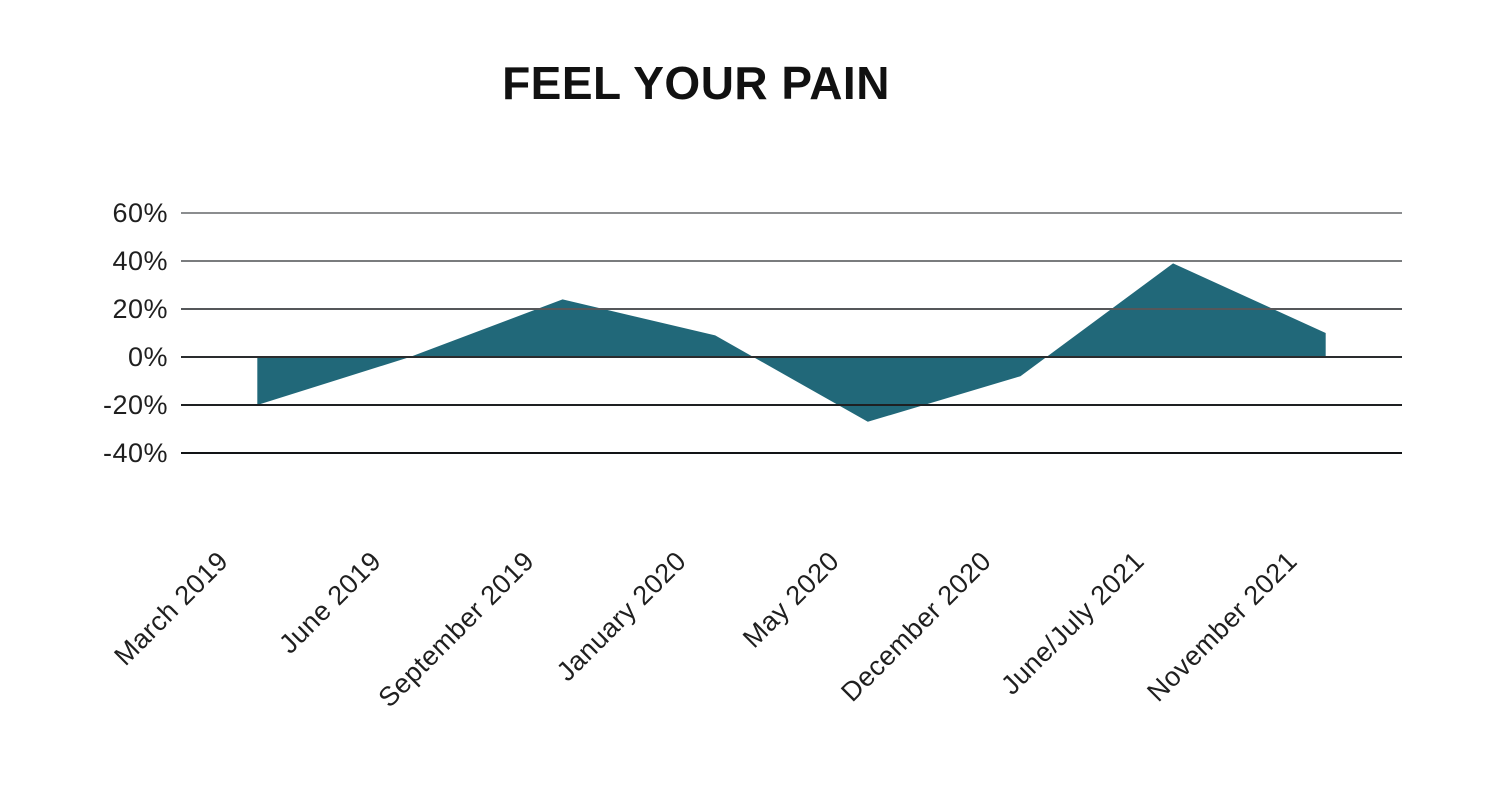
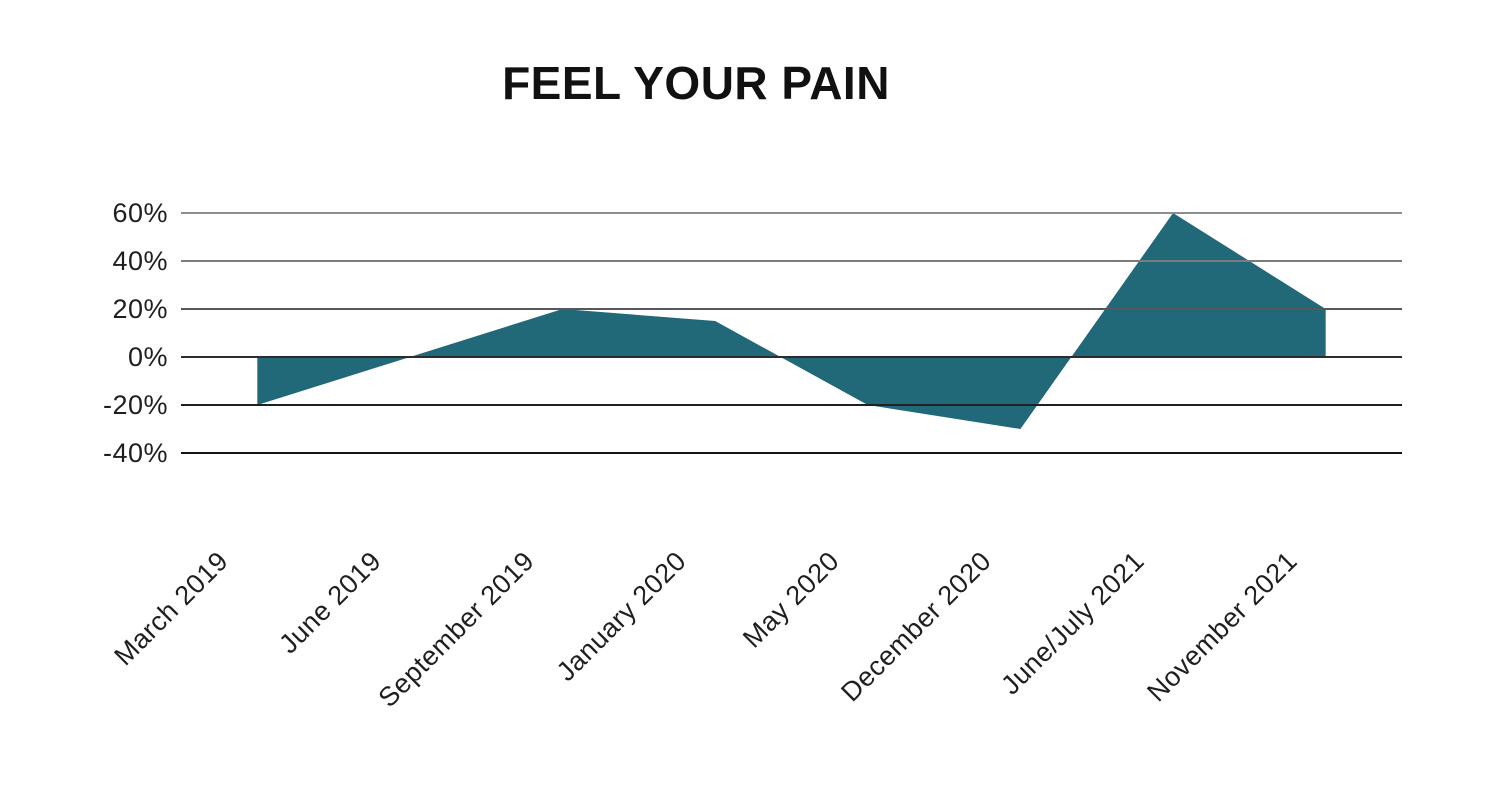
September 2019: 24% -> 20%
January 2020: 9% -> 15%
May 2020: -27% -> -20%
December 2020: -8% -> -30%
June/July 2021: 39% -> 60%
November 2021: 10% -> 20%
